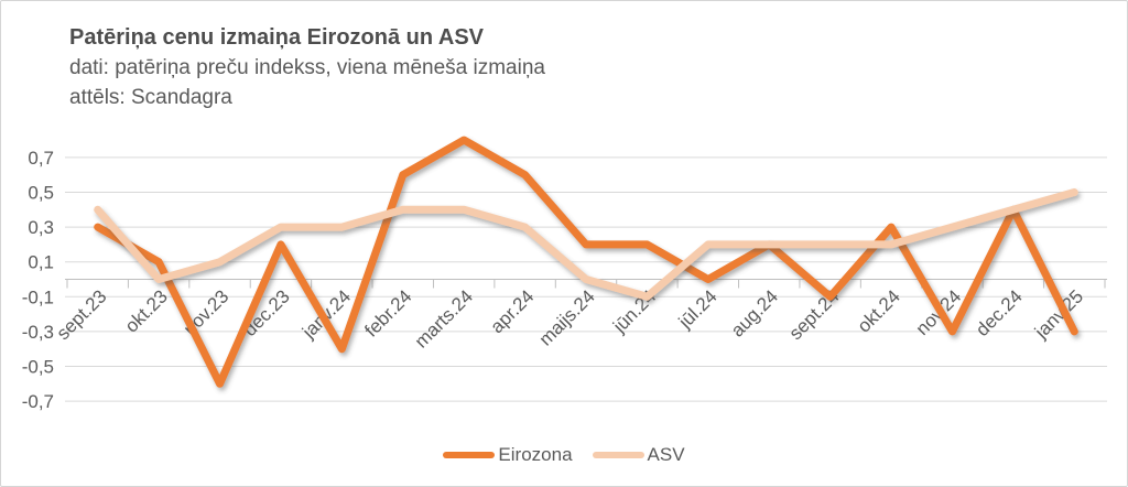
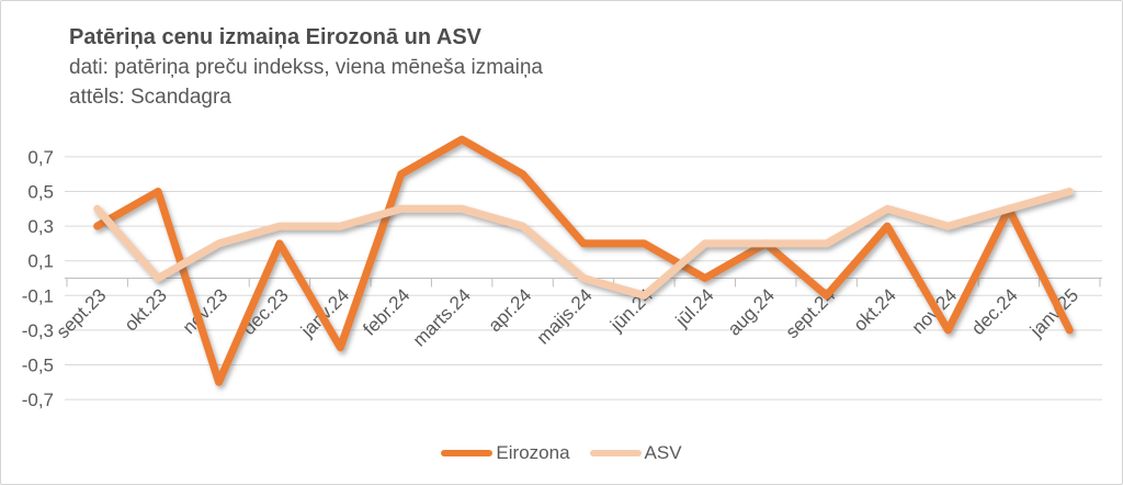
Eirozona/okt.23: 0,1 -> 0,5
ASV/nov.23: 0,1 -> 0,2
ASV/okt.24: 0,2 -> 0,4
